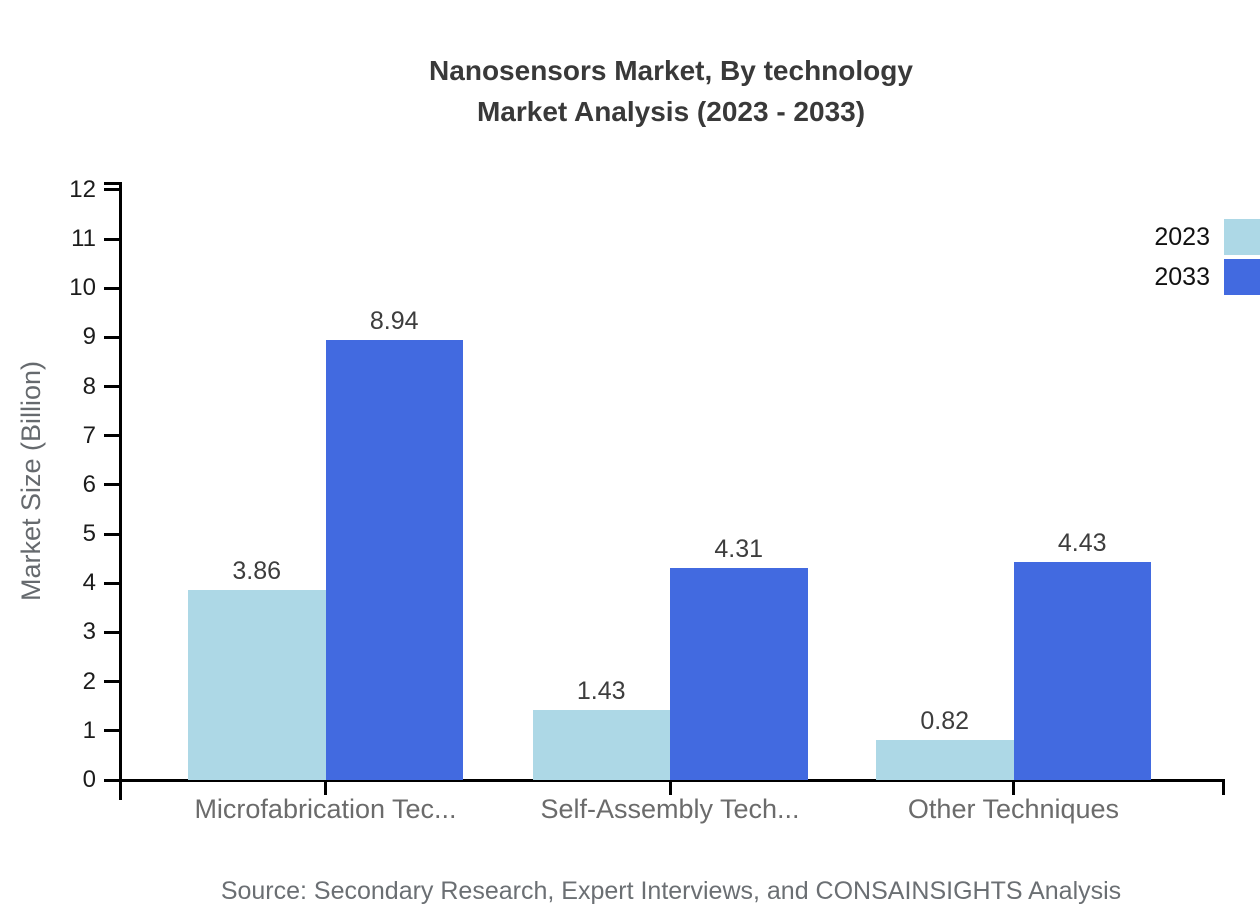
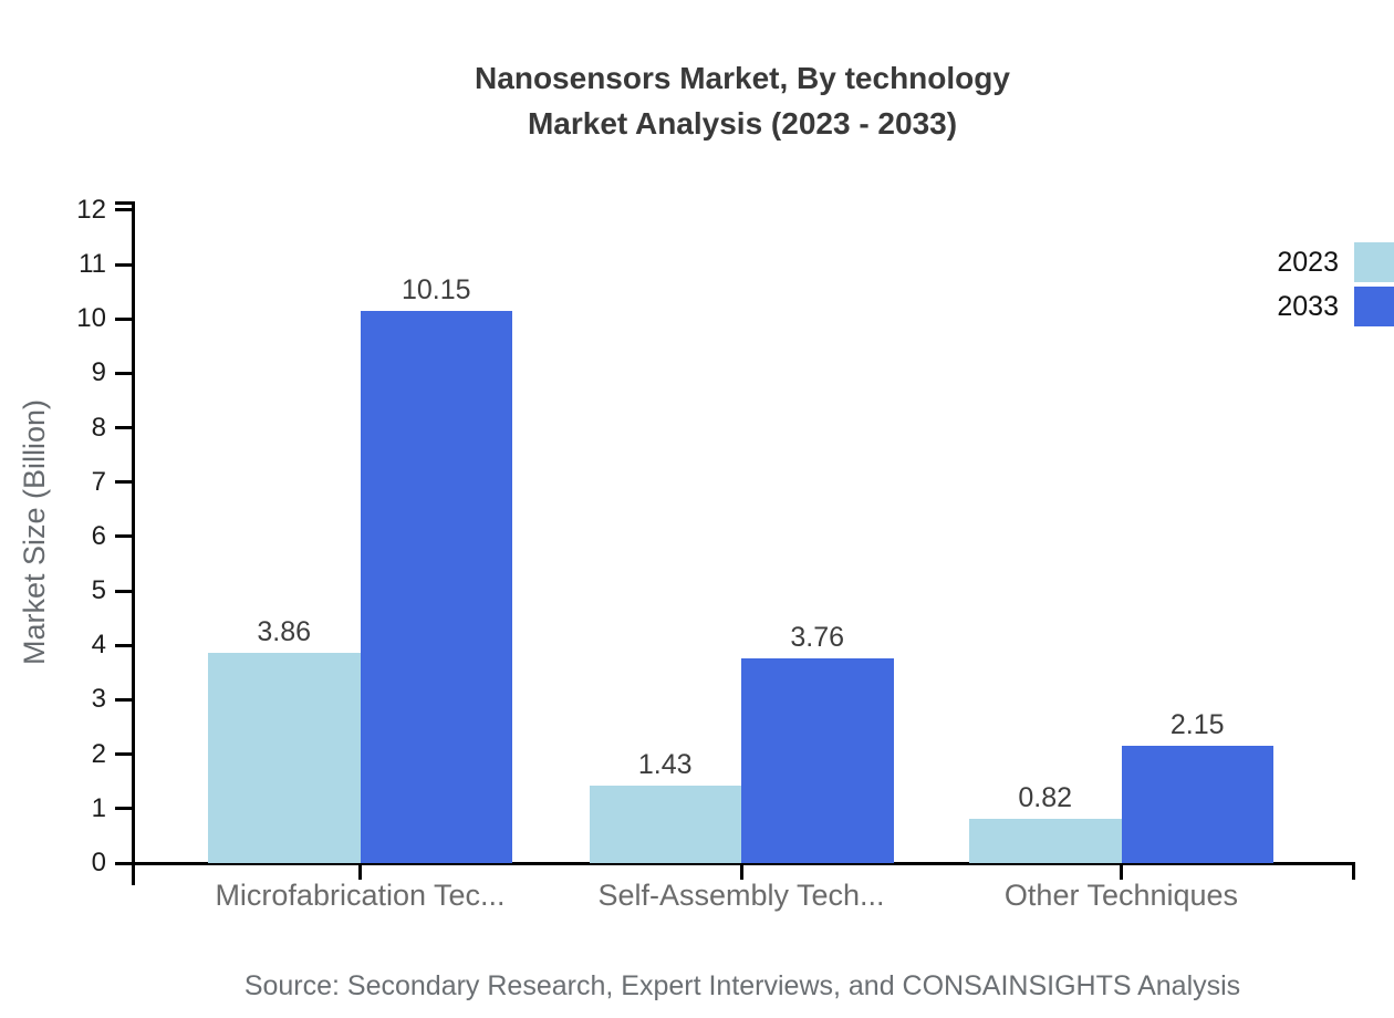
2033/Microfabrication Tec...: 8.94 -> 10.15
2033/Self-Assembly Tech...: 4.31 -> 3.76
2033/Other Techniques: 4.43 -> 2.15
